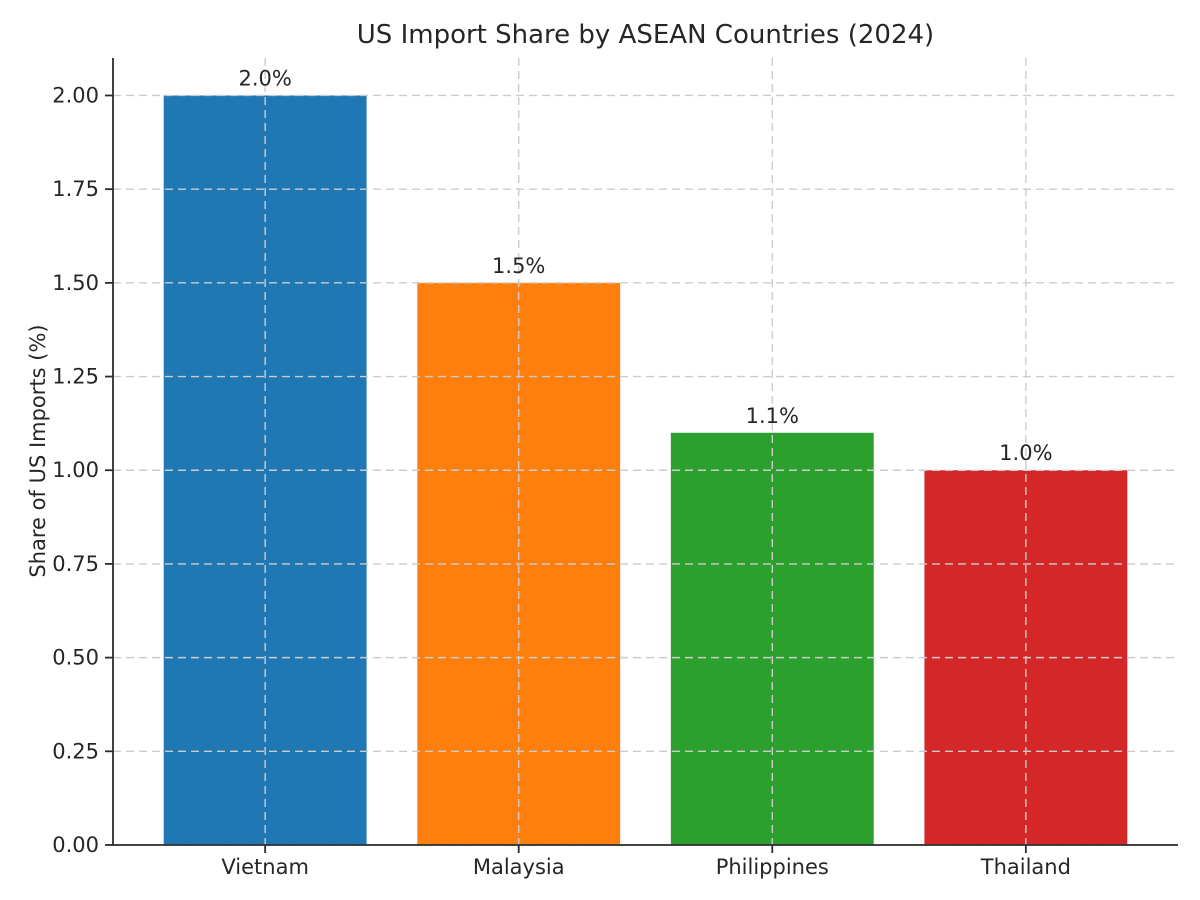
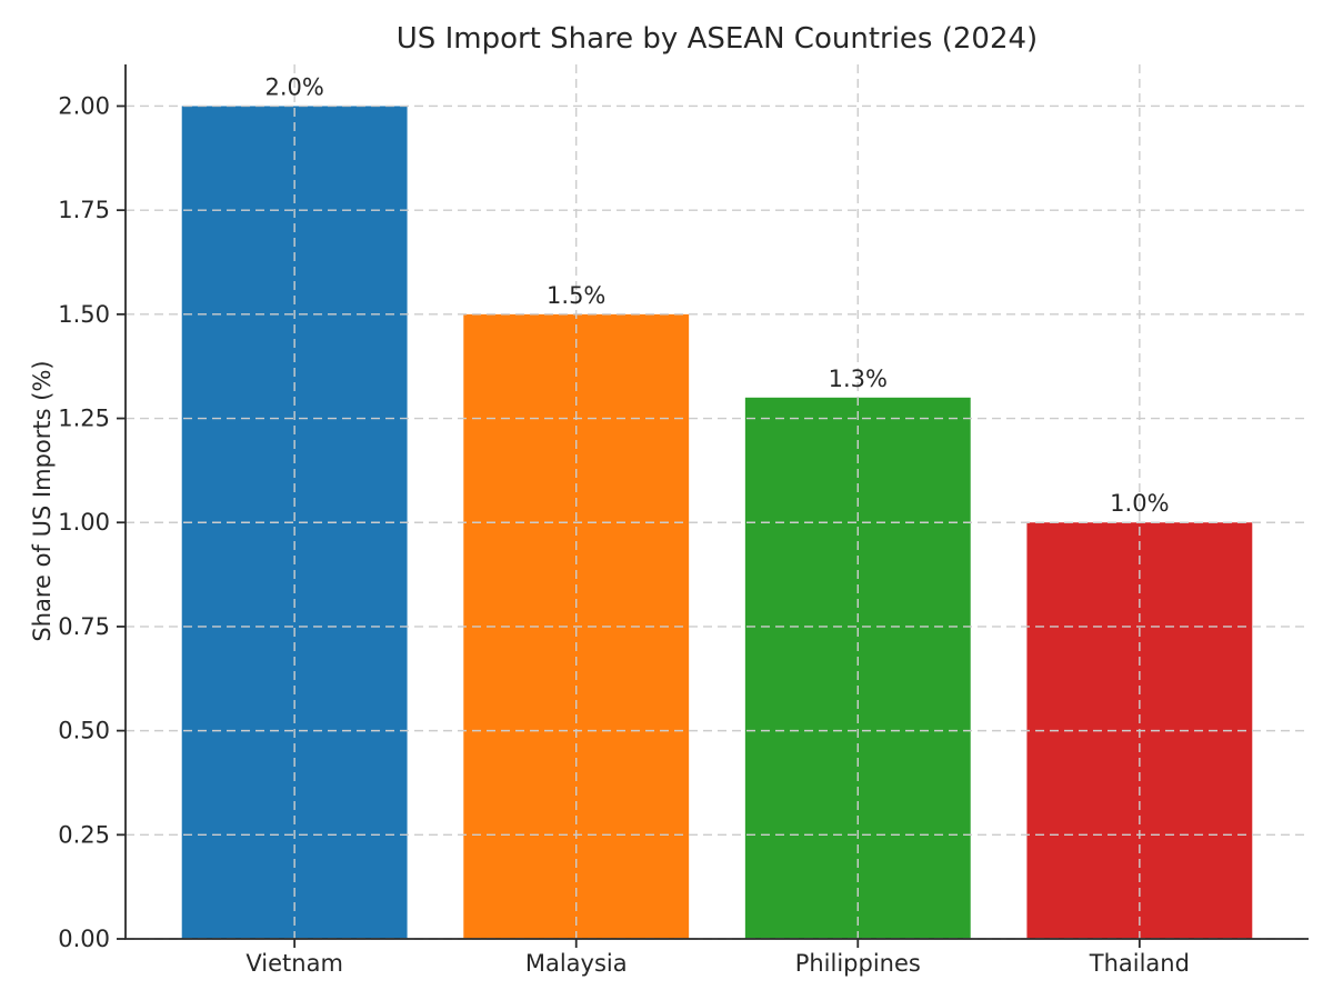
Philippines: 1.1% -> 1.3%
